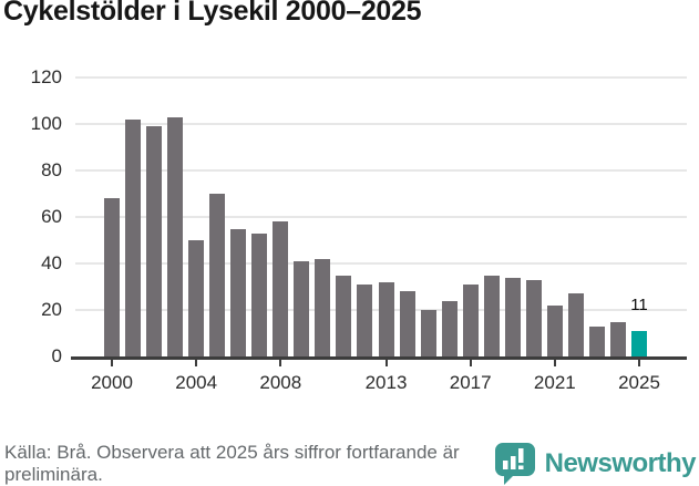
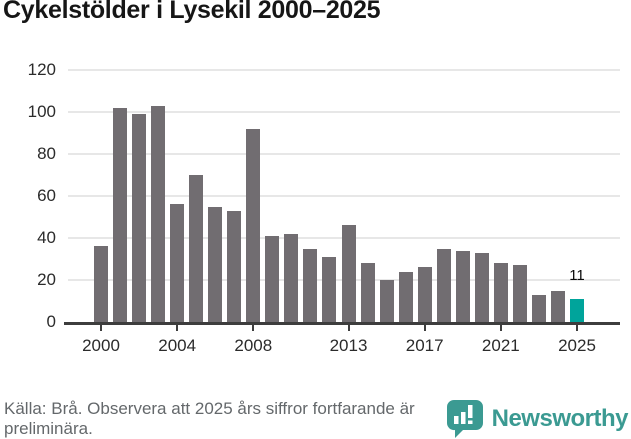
2000: 68 -> 36
2004: 50 -> 56
2008: 58 -> 92
2013: 32 -> 46
2017: 31 -> 26
2021: 22 -> 28
